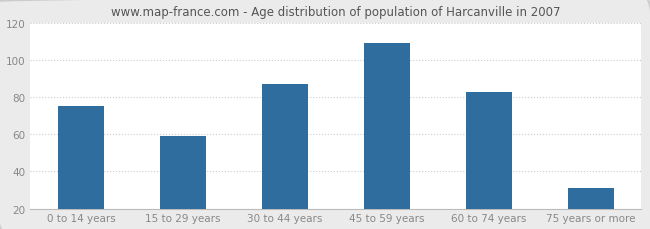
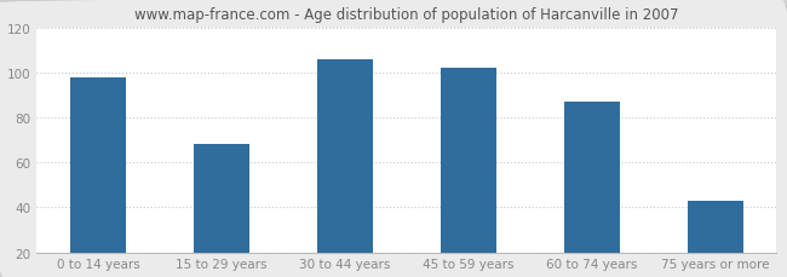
0 to 14 years: 75 -> 98
15 to 29 years: 59 -> 68
30 to 44 years: 87 -> 106
45 to 59 years: 109 -> 102
60 to 74 years: 83 -> 87
75 years or more: 31 -> 43
